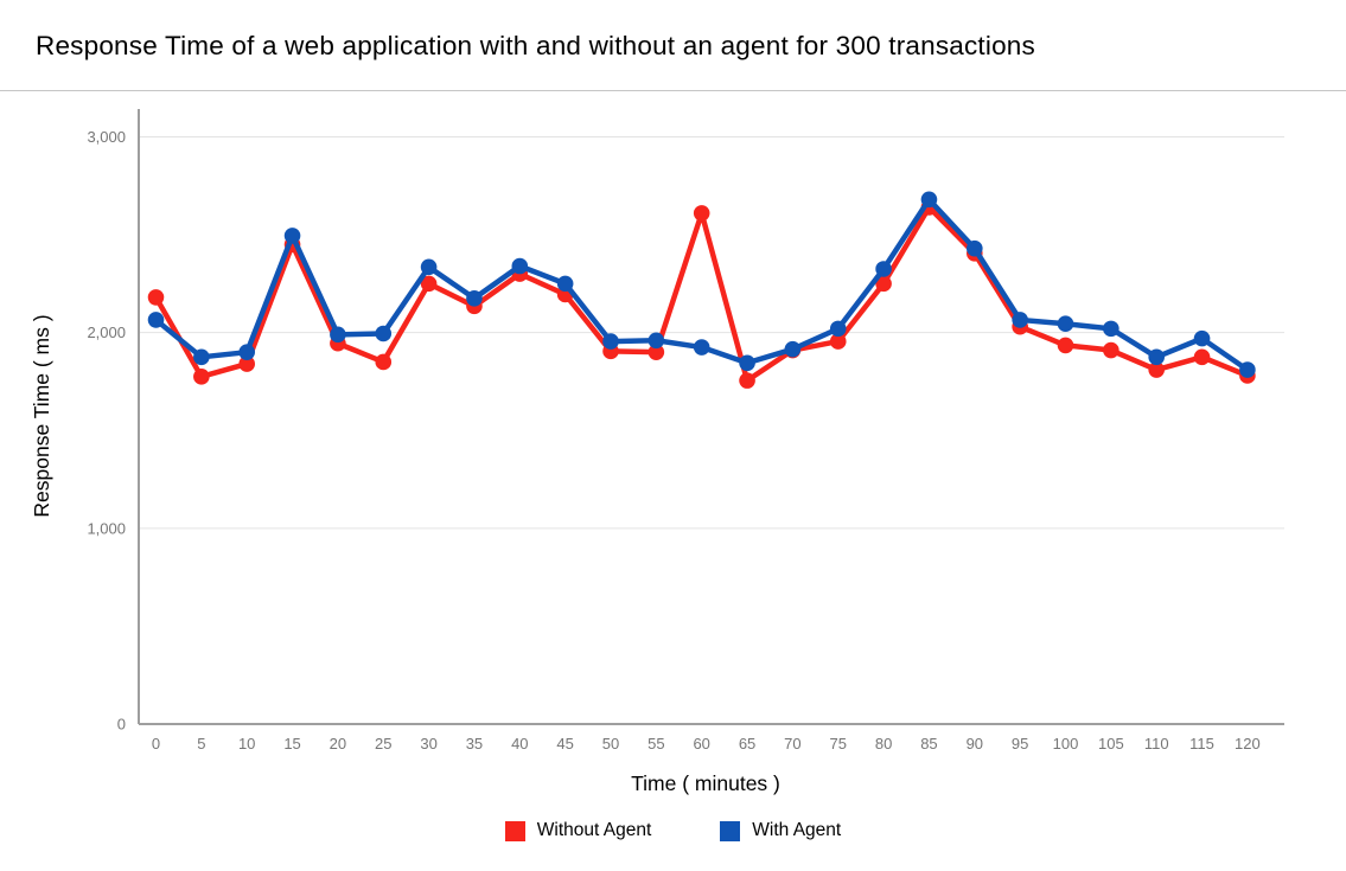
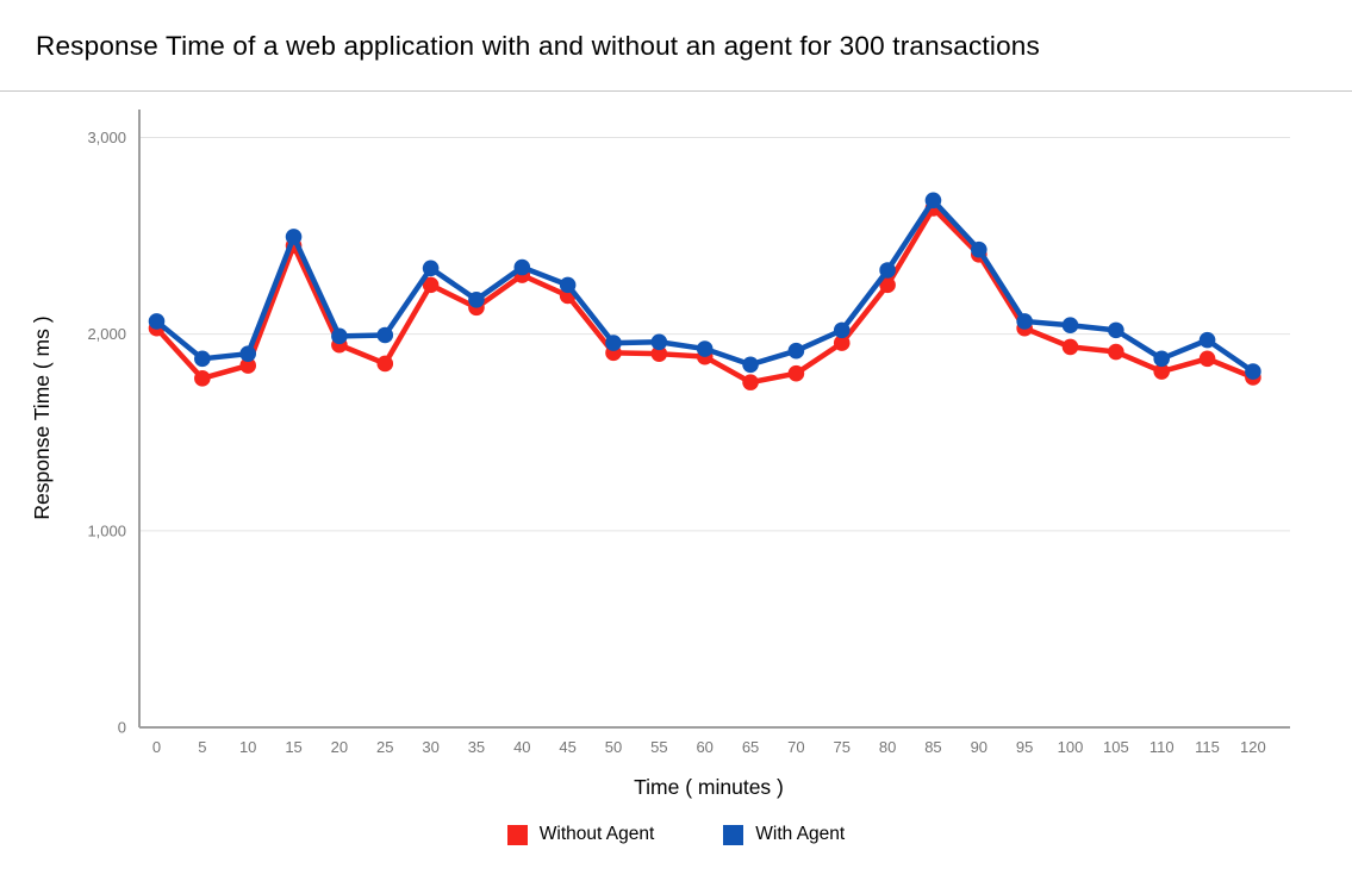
Without Agent/0: 2180 -> 2030
Without Agent/60: 2610 -> 1880
Without Agent/70: 1910 -> 1800
